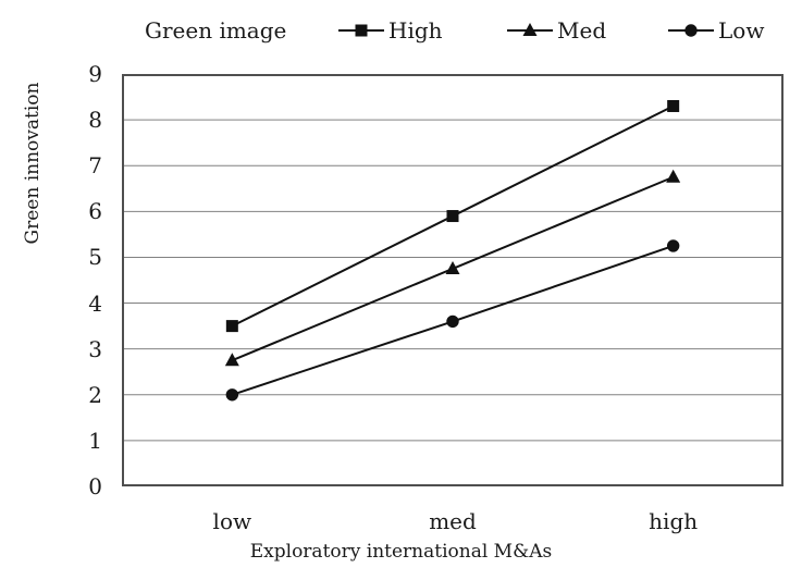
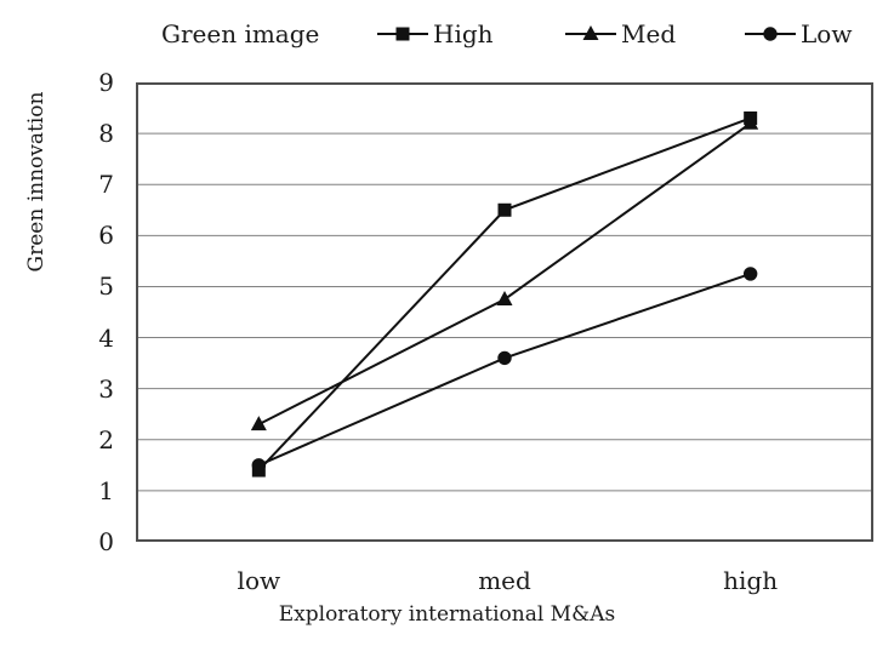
High/low: 3.5 -> 1.4
Med/low: 2.8 -> 2.3
Low/low: 2.0 -> 1.5
High/med: 5.9 -> 6.5
Med/high: 6.8 -> 8.2
